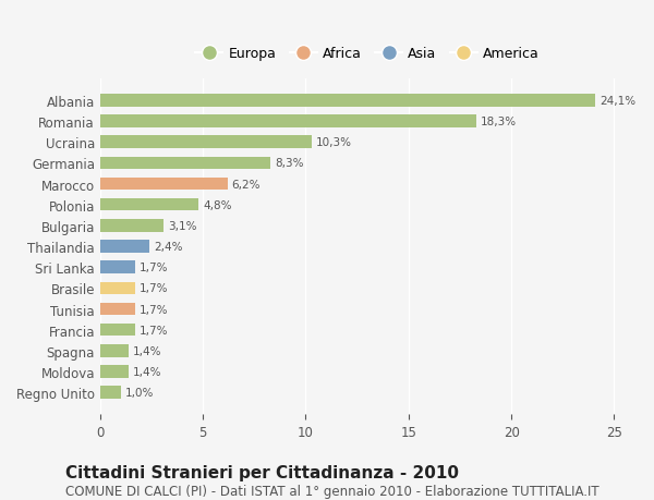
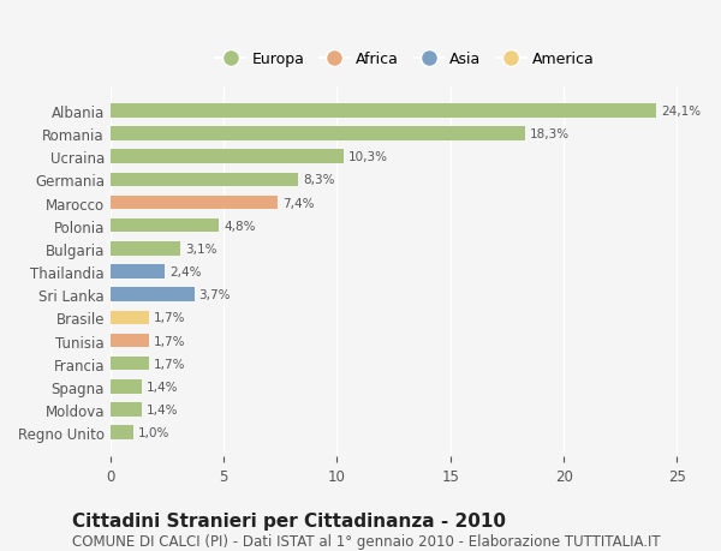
Marocco: 6,2% -> 7,4%
Sri Lanka: 1,7% -> 3,7%
